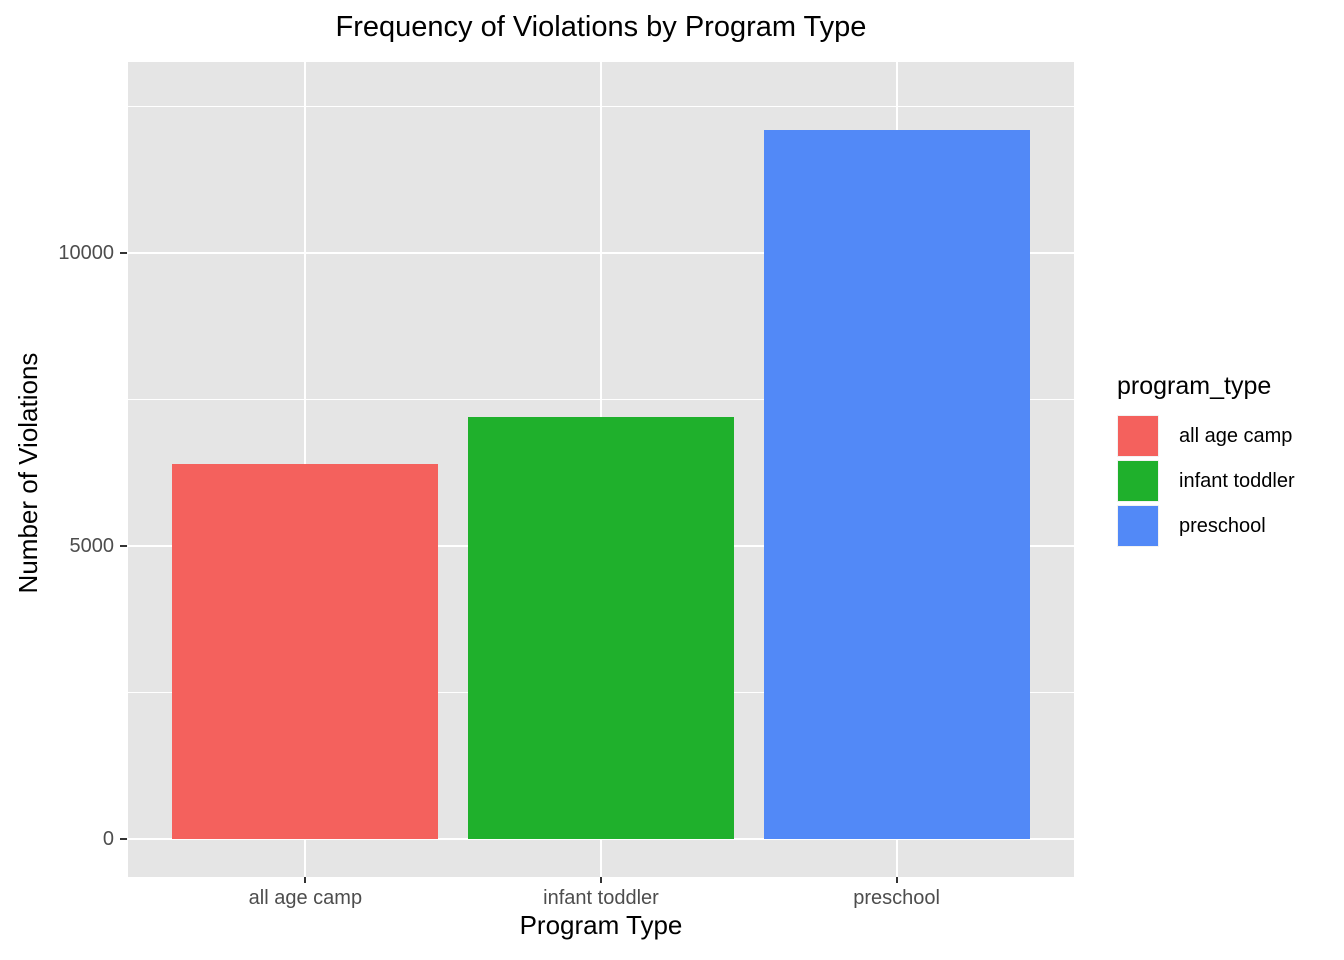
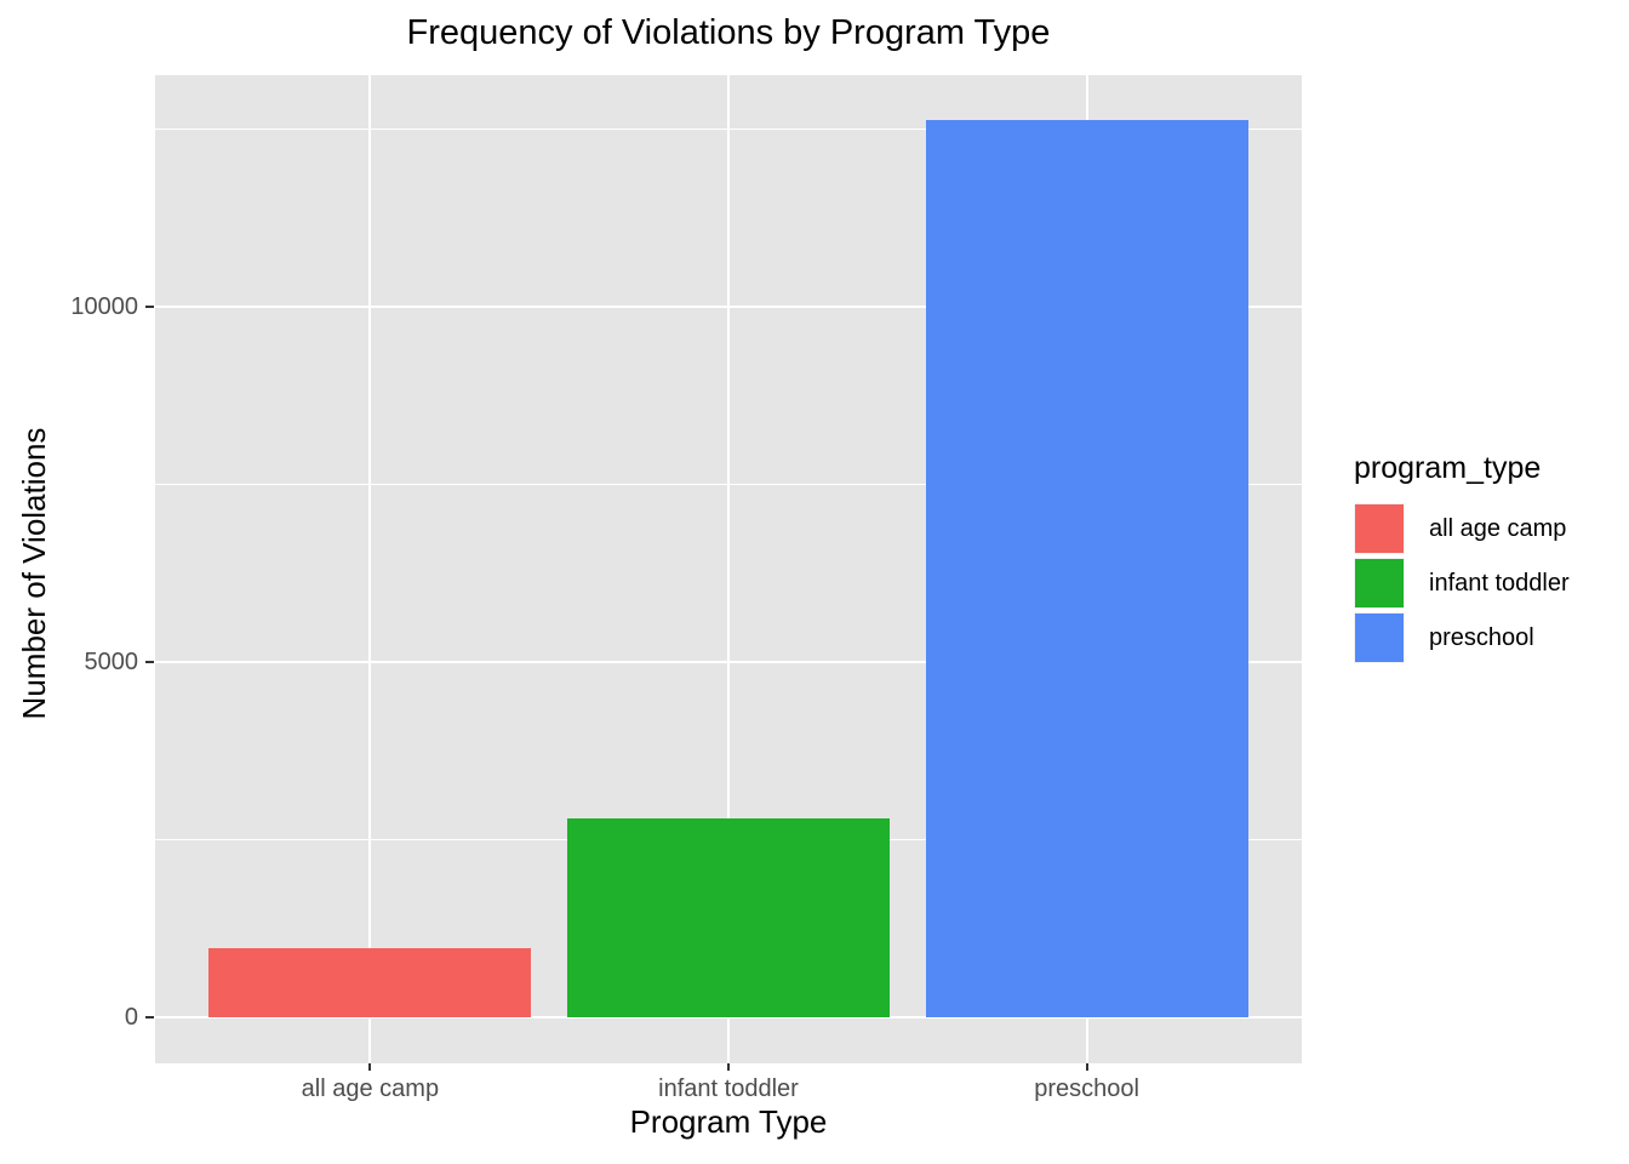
all age camp: 6400 -> 1000
infant toddler: 7200 -> 2800
preschool: 12100 -> 12600
